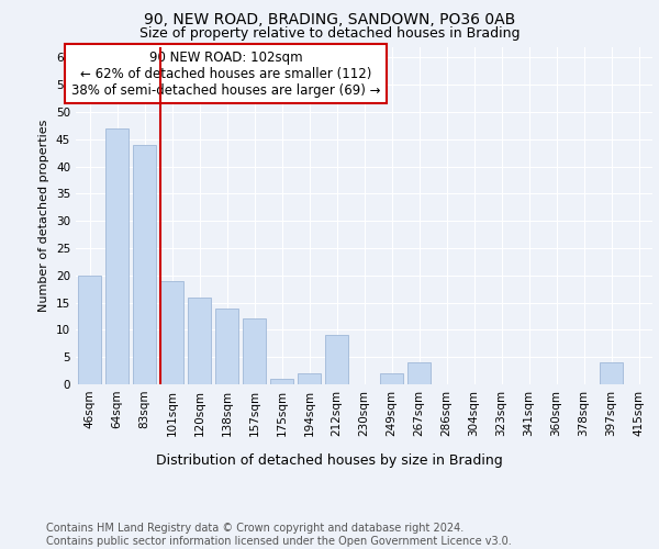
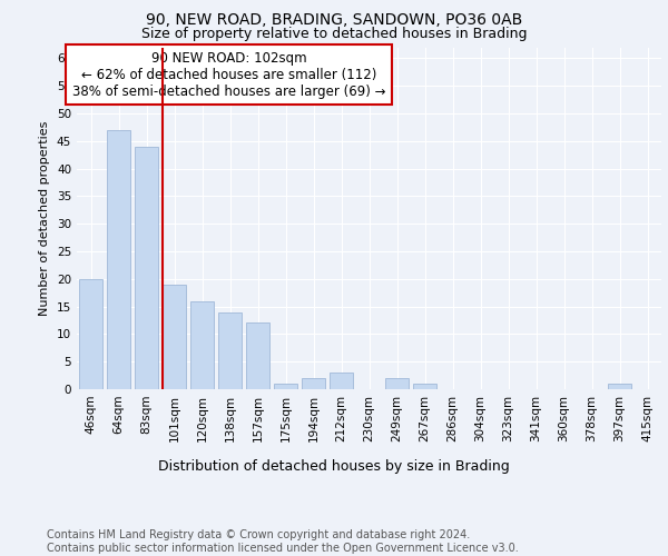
212sqm: 9 -> 3
267sqm: 4 -> 1
397sqm: 4 -> 1
